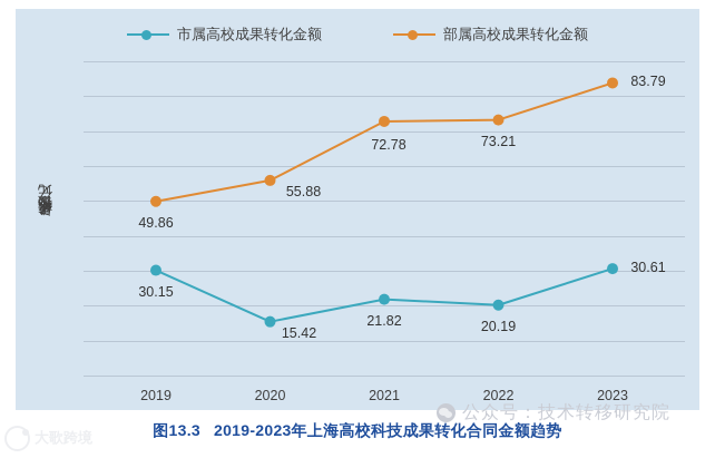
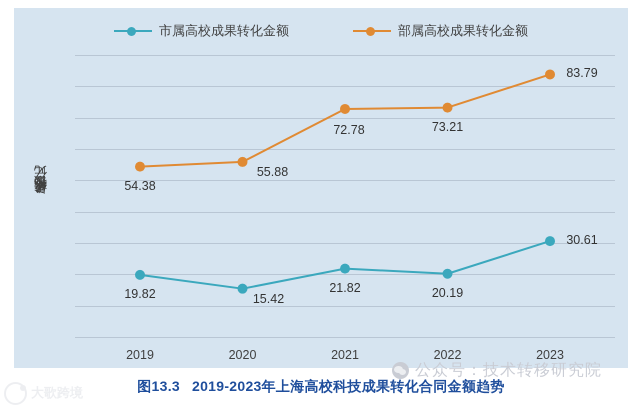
市属高校成果转化金额/2019: 30.15 -> 19.82
部属高校成果转化金额/2019: 49.86 -> 54.38
